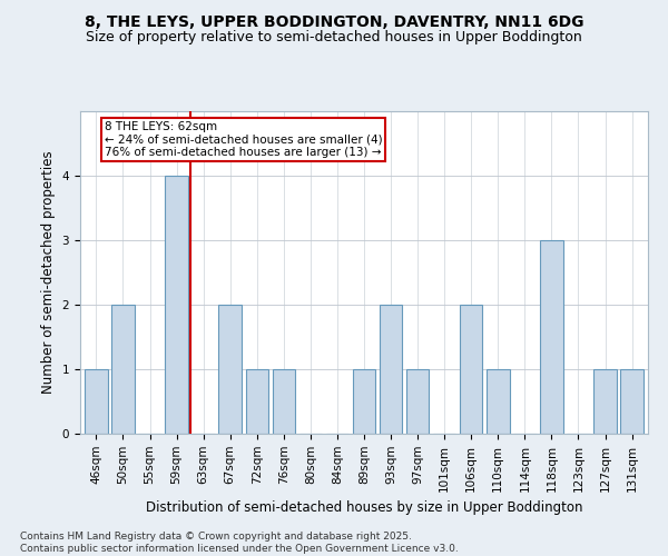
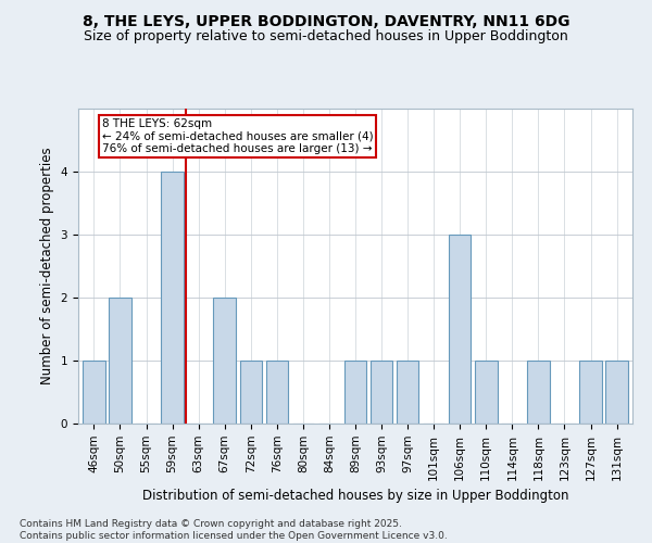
93sqm: 2 -> 1
106sqm: 2 -> 3
118sqm: 3 -> 1
